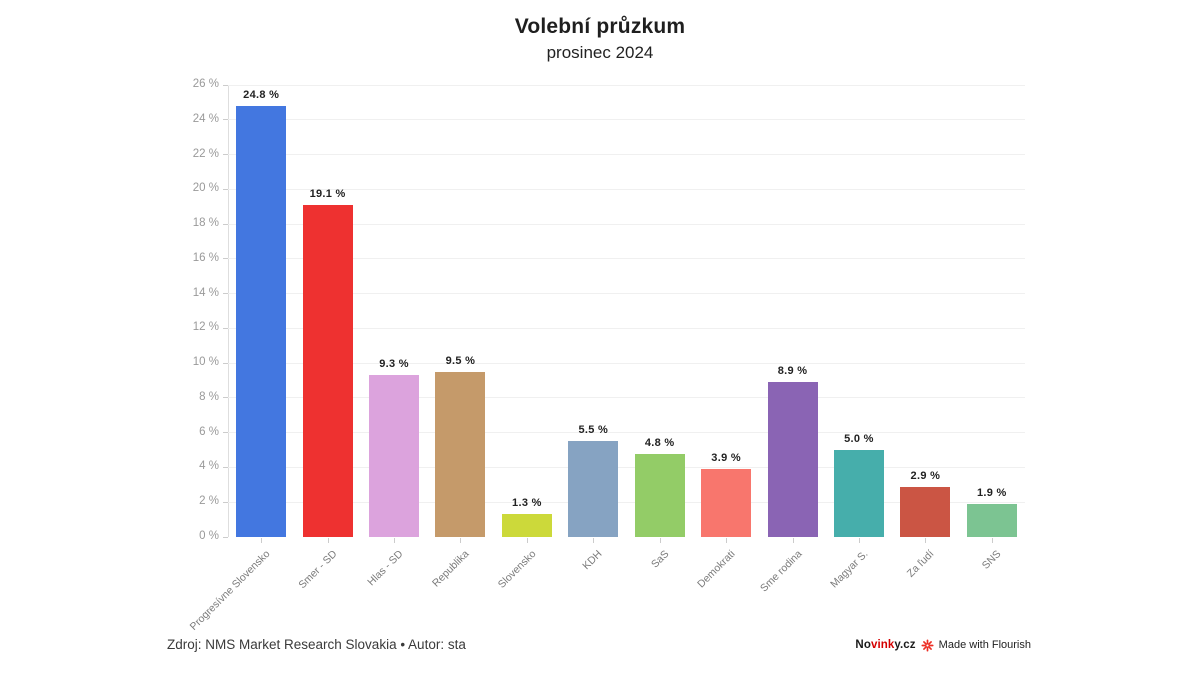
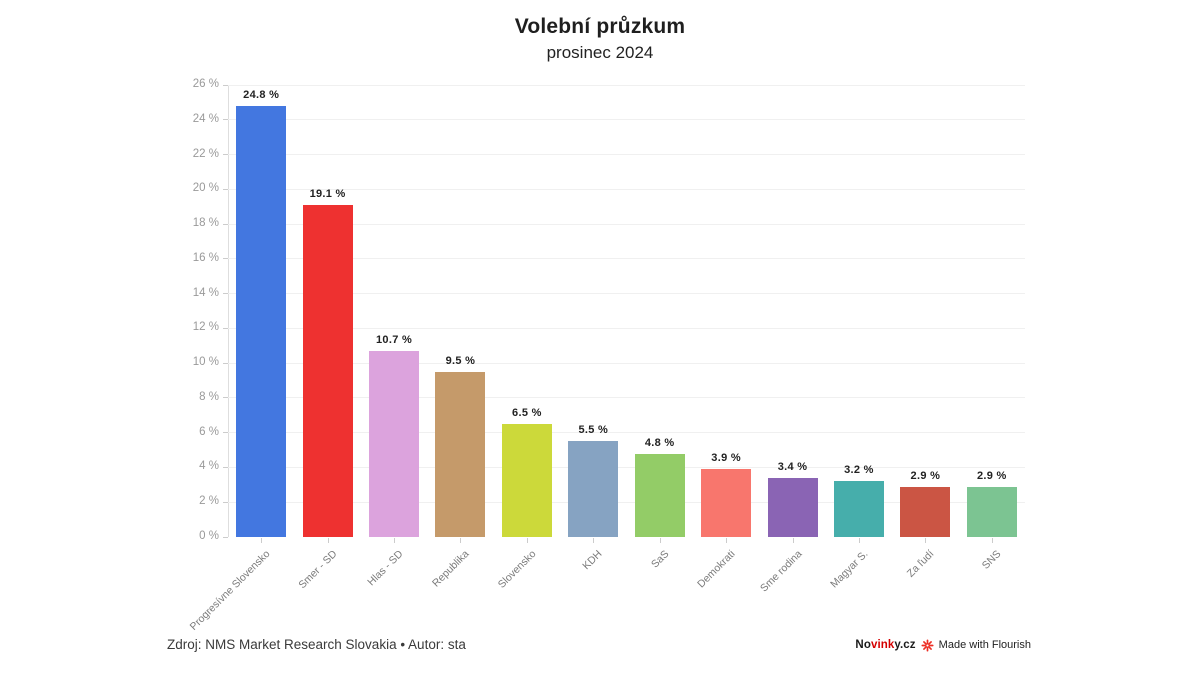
Hlas - SD: 9.3 -> 10.7
Slovensko: 1.3 -> 6.5
Sme rodina: 8.9 -> 3.4
Magyar S.: 5.0 -> 3.2
SNS: 1.9 -> 2.9
